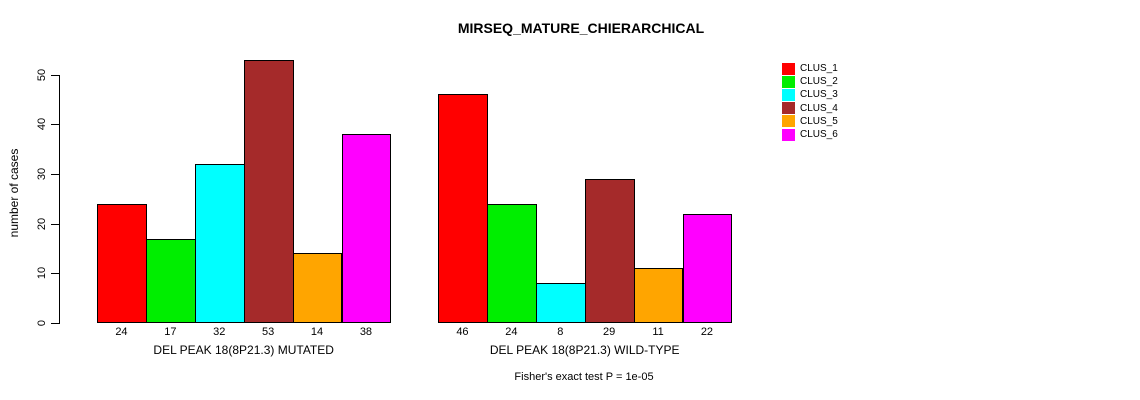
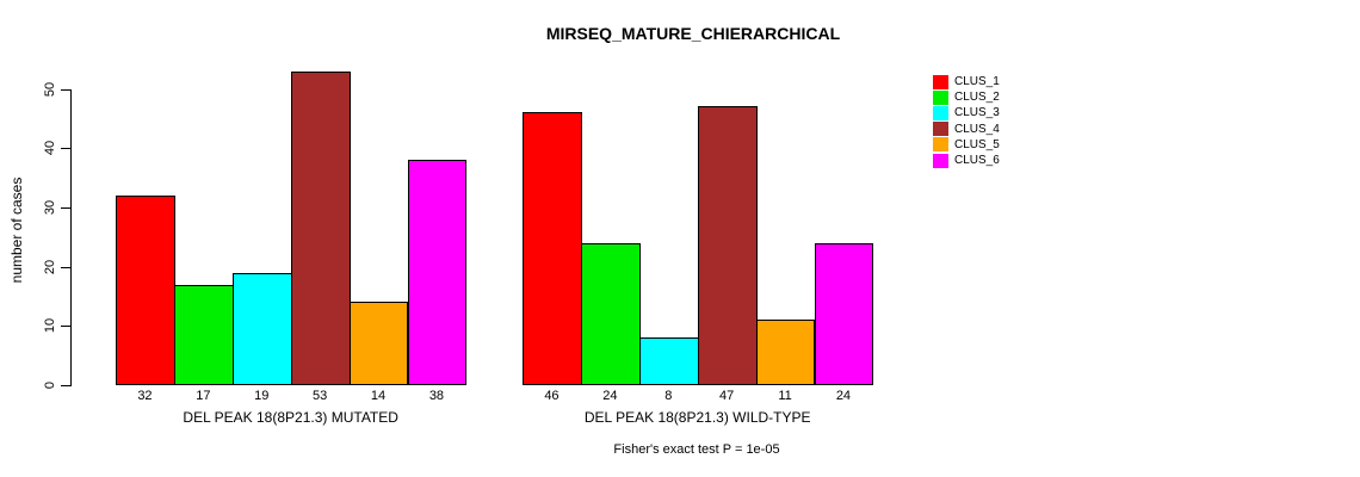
CLUS_1/DEL PEAK 18(8P21.3) MUTATED: 24 -> 32
CLUS_3/DEL PEAK 18(8P21.3) MUTATED: 32 -> 19
CLUS_4/DEL PEAK 18(8P21.3) WILD-TYPE: 29 -> 47
CLUS_6/DEL PEAK 18(8P21.3) WILD-TYPE: 22 -> 24
